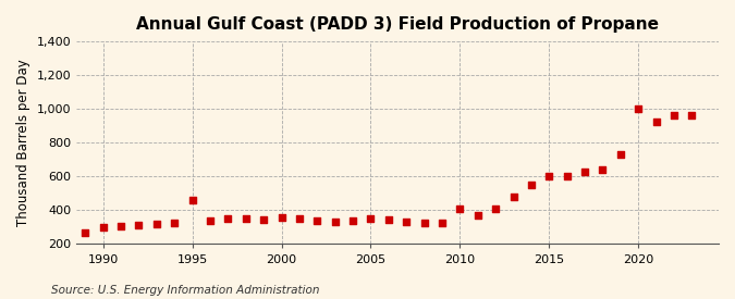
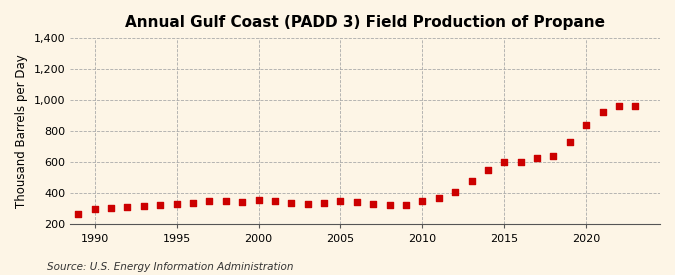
1995: 460 -> 340
2010: 410 -> 350
2020: 1,000 -> 840
